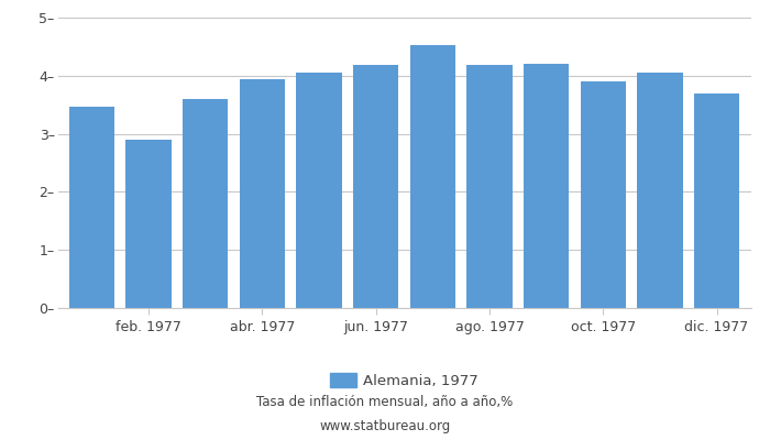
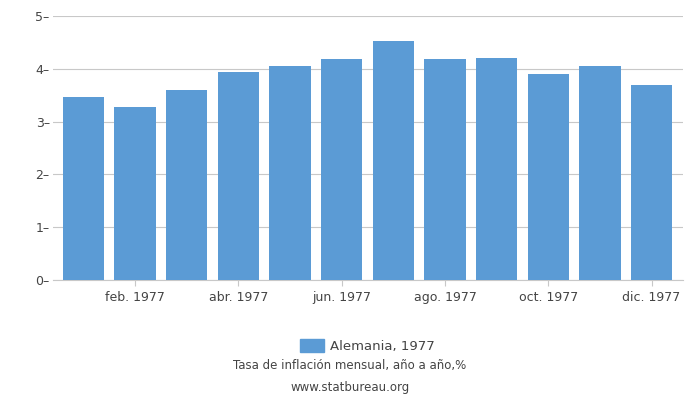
feb. 1977: 2.90– -> 3.27–
